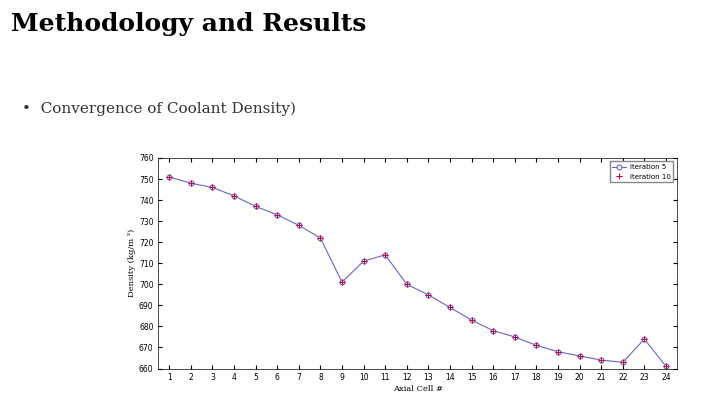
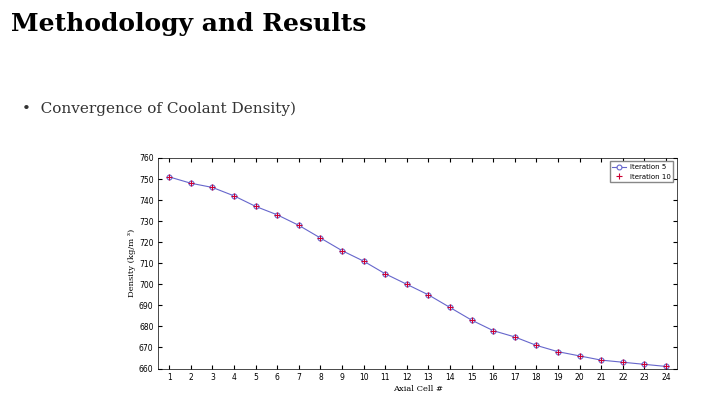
9: 701 -> 716
11: 714 -> 705
23: 674 -> 662
